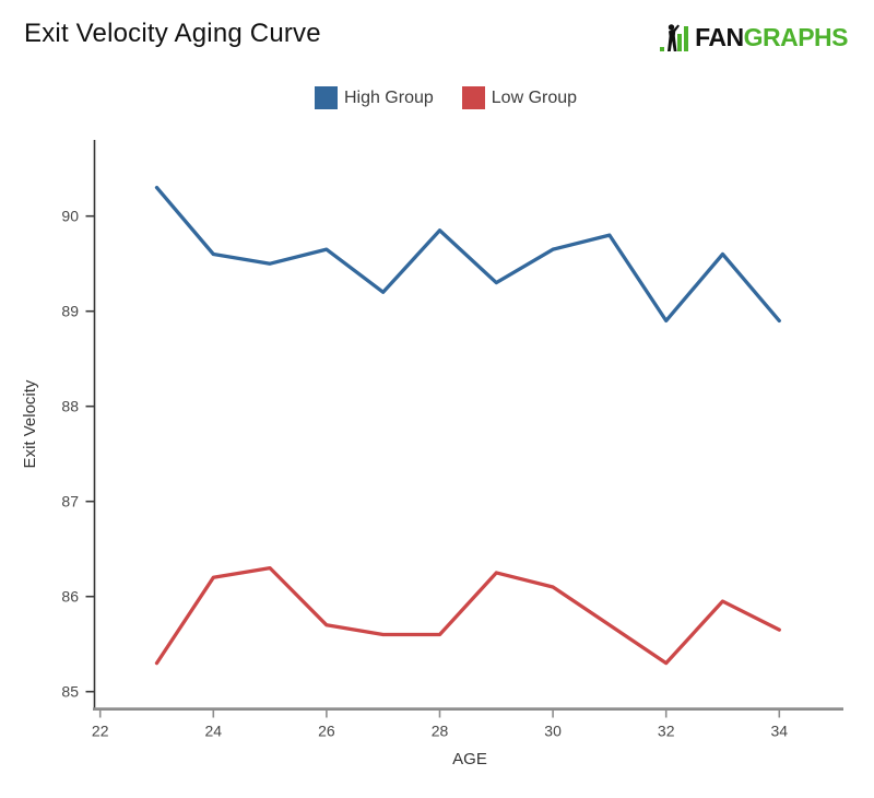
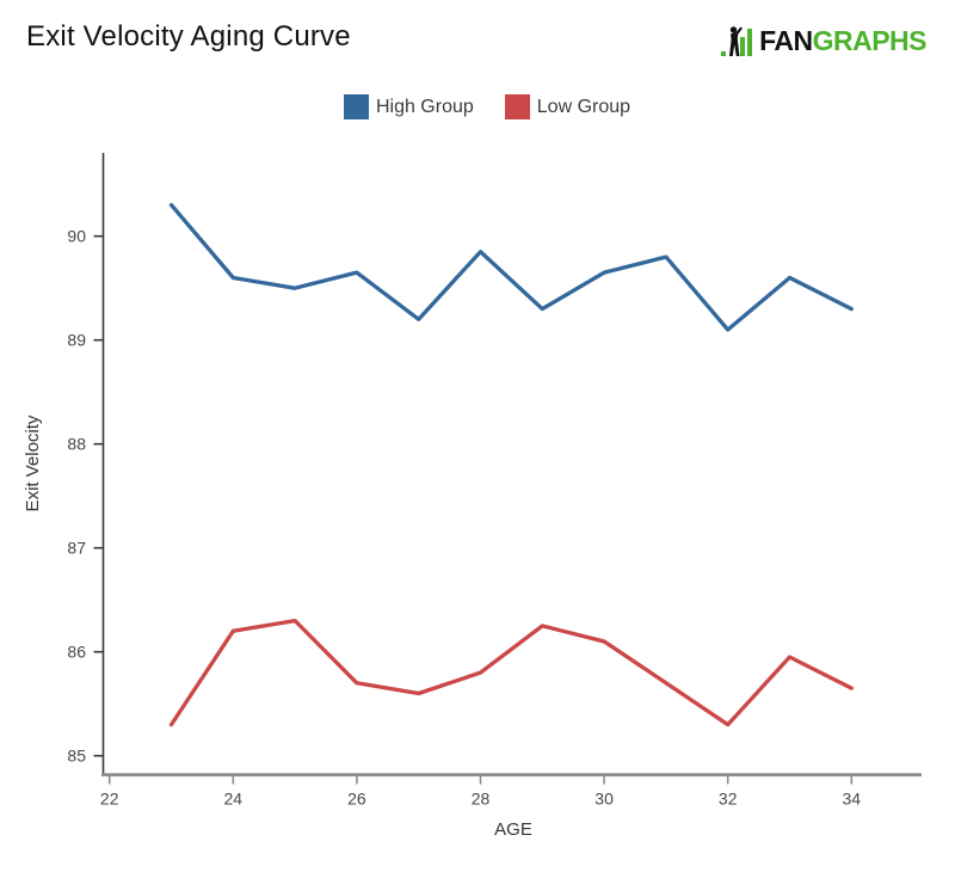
Low Group/28: 85.6 -> 85.8
High Group/32: 88.9 -> 89.1
High Group/34: 88.9 -> 89.3
